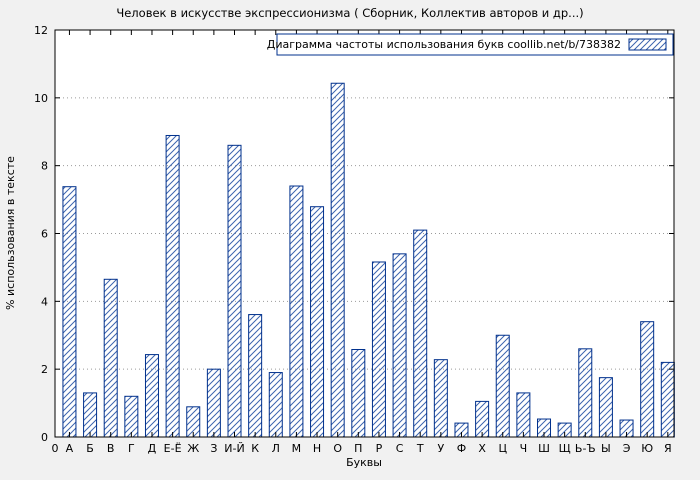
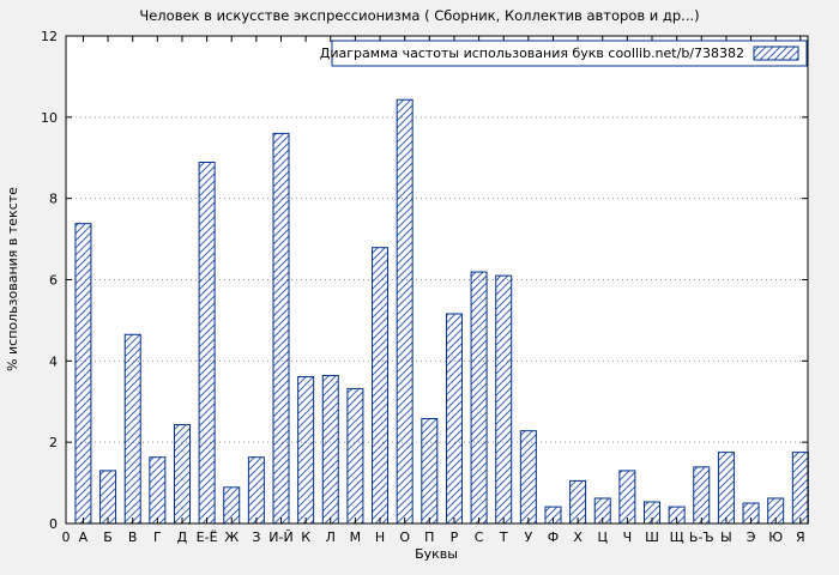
Г: 1.2 -> 1.6
З: 2.0 -> 1.6
И-Й: 8.6 -> 9.6
Л: 1.9 -> 3.6
М: 7.4 -> 3.3
С: 5.4 -> 6.2
Ц: 3.0 -> 0.6
Ь-Ъ: 2.6 -> 1.4
Ю: 3.4 -> 0.6
Я: 2.2 -> 1.8
